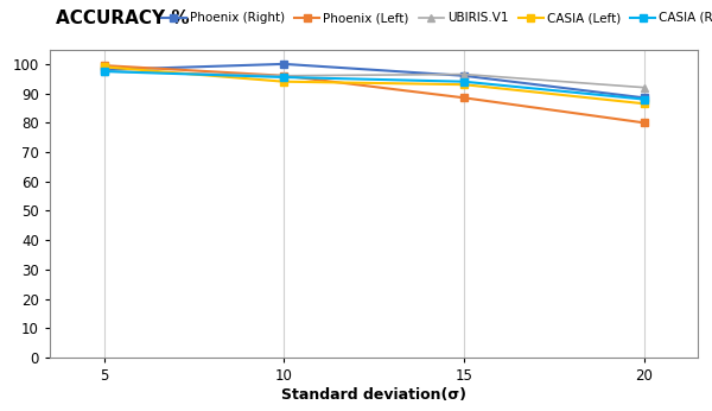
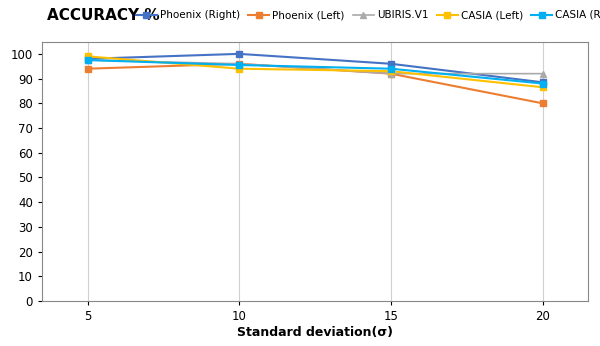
Phoenix (Left)/5: 99.5 -> 94.0
Phoenix (Left)/15: 88.5 -> 92.0
UBIRIS.V1/15: 96.5 -> 92.0
